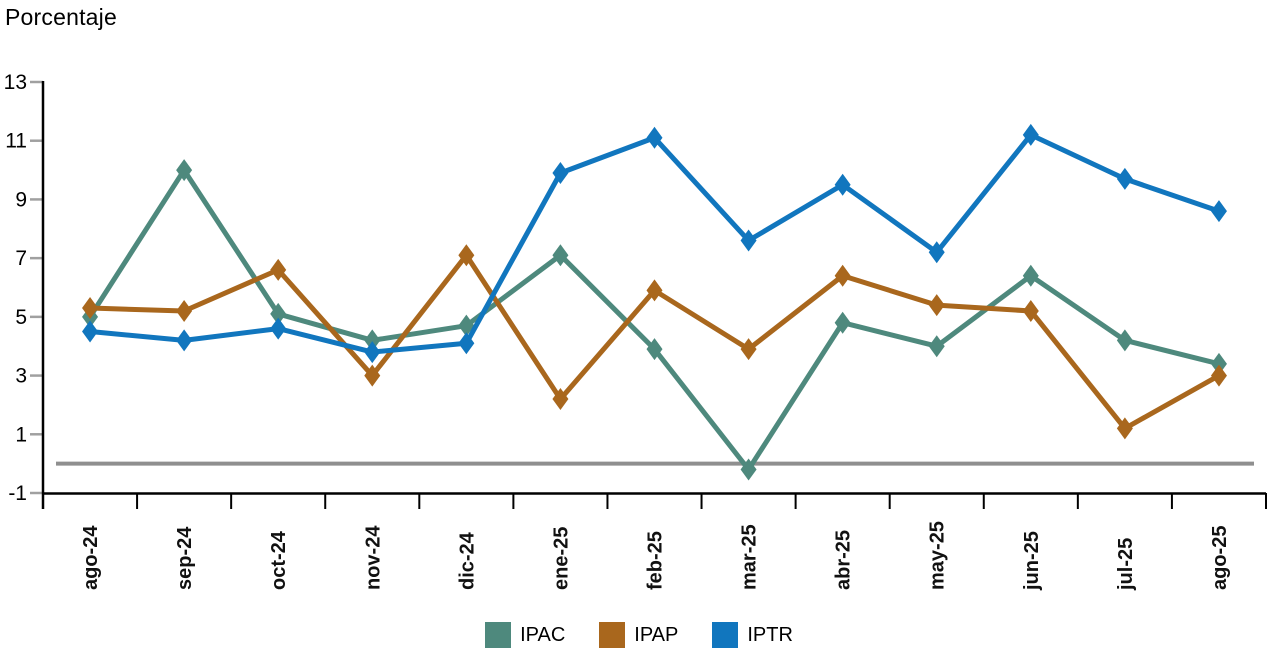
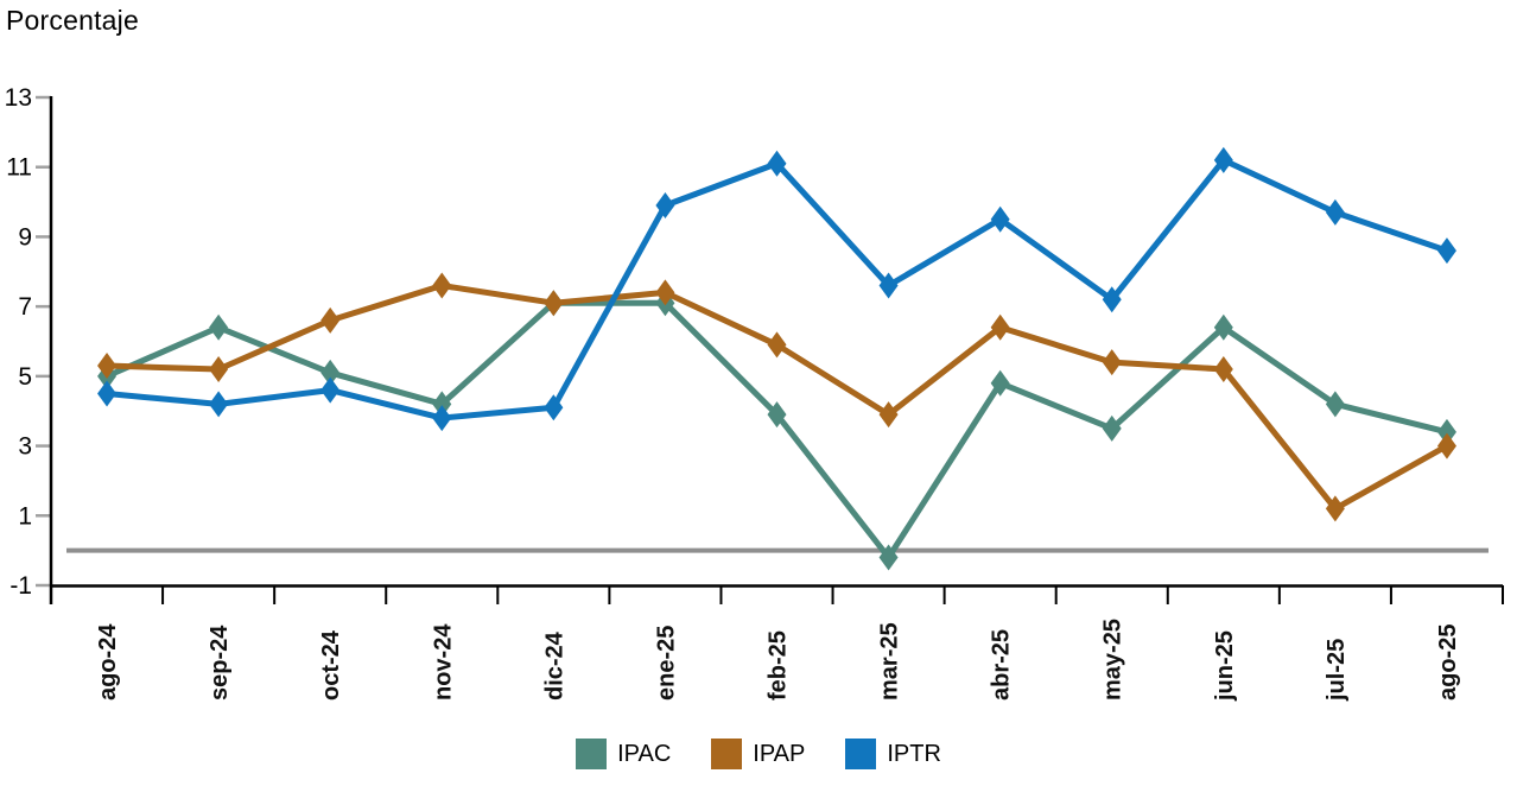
IPAC/sep-24: 10.0 -> 6.4
IPAP/nov-24: 3.0 -> 7.6
IPAC/dic-24: 4.7 -> 7.1
IPAP/ene-25: 2.2 -> 7.4
IPAC/may-25: 4.0 -> 3.5
